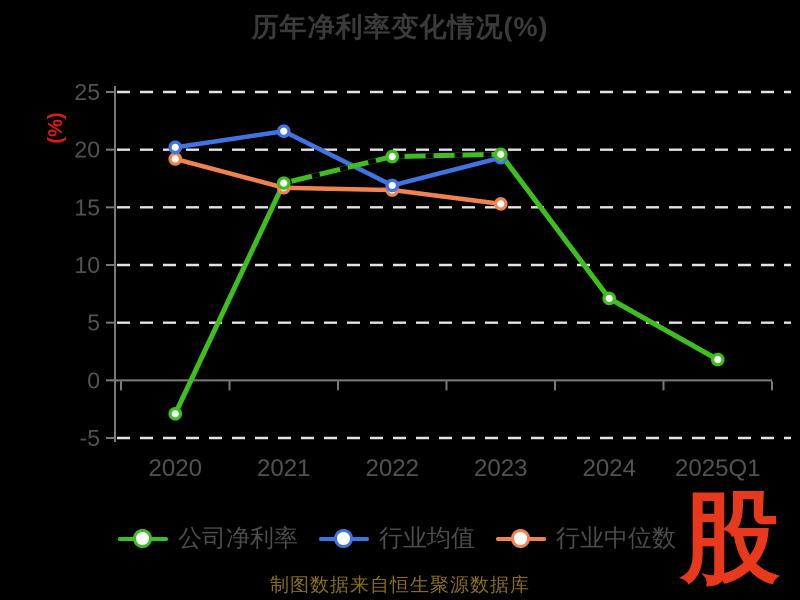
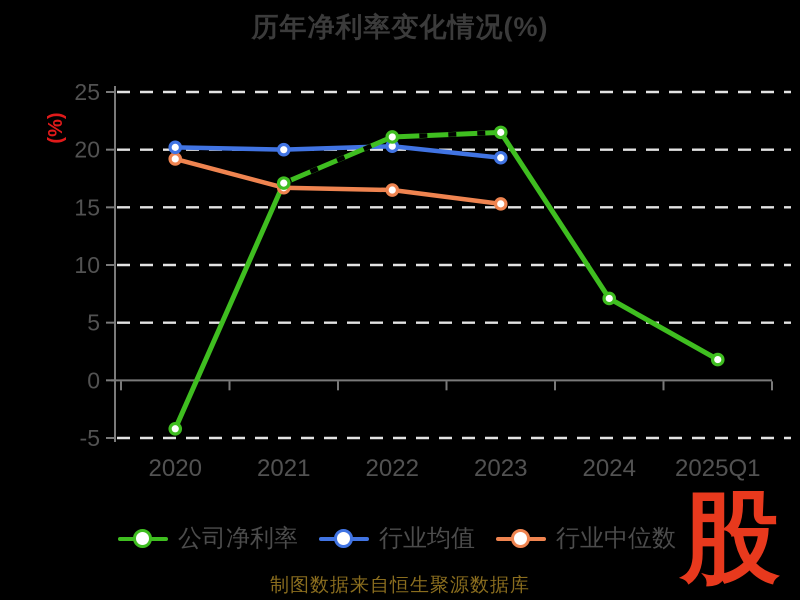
公司净利率/2020: -2.9 -> -4.2
行业均值/2021: 21.6 -> 20.0
公司净利率/2022: 19.4 -> 21.1
行业均值/2022: 16.9 -> 20.3
公司净利率/2023: 19.6 -> 21.5
